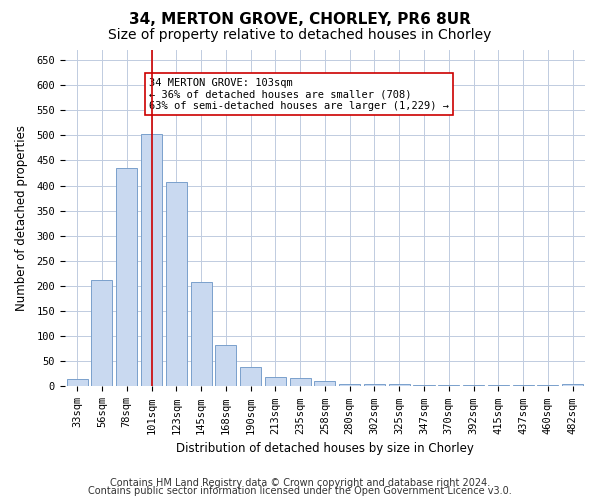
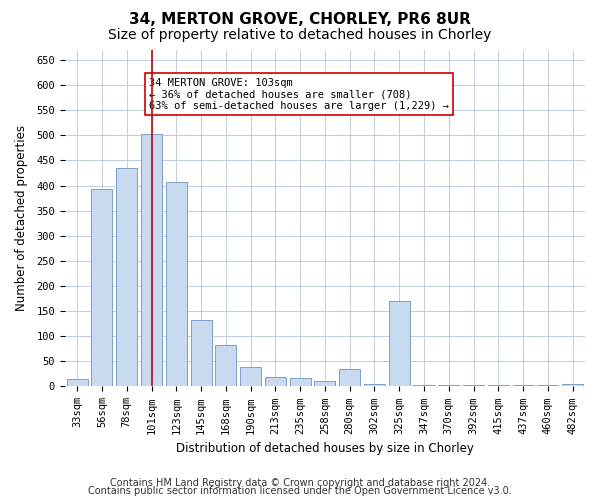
56sqm: 212 -> 394
145sqm: 207 -> 132
280sqm: 5 -> 34
325sqm: 4 -> 170
